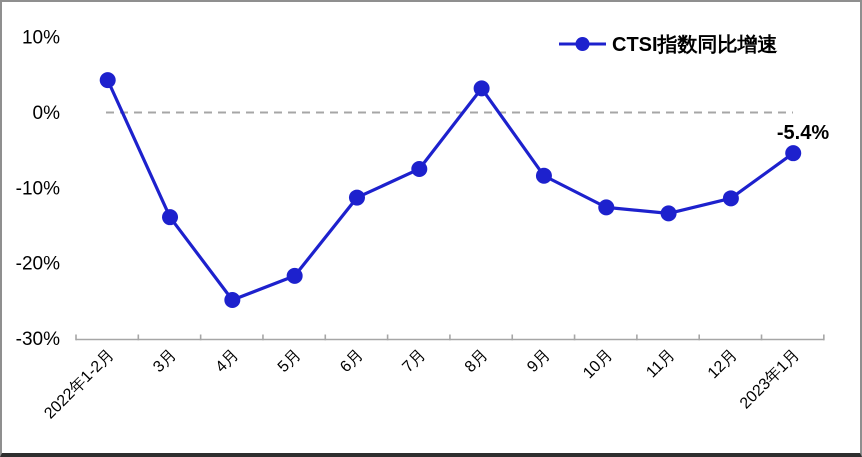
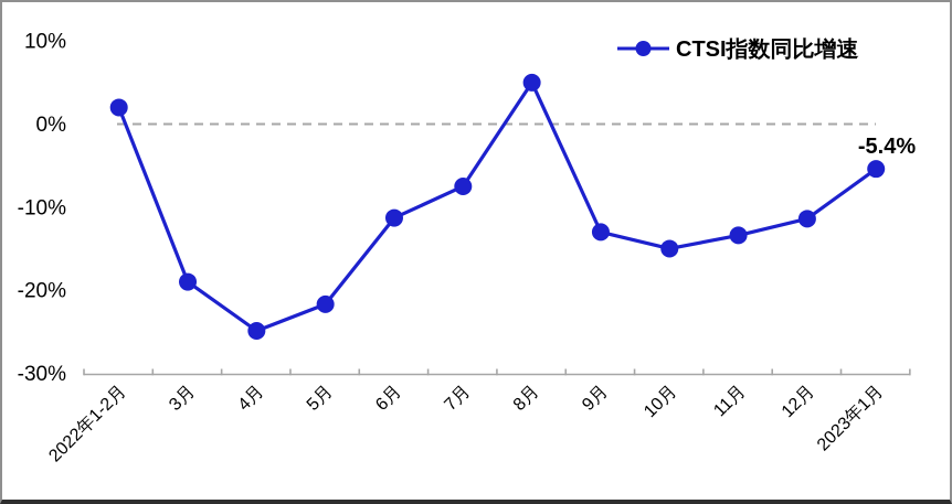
2022年1-2月: 4% -> 2%
3月: -14% -> -19%
8月: 3% -> 5%
9月: -8% -> -13%
10月: -13% -> -15%
